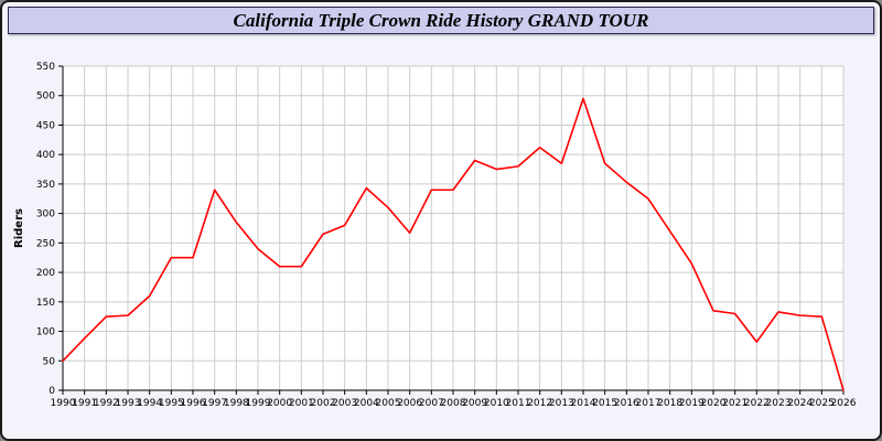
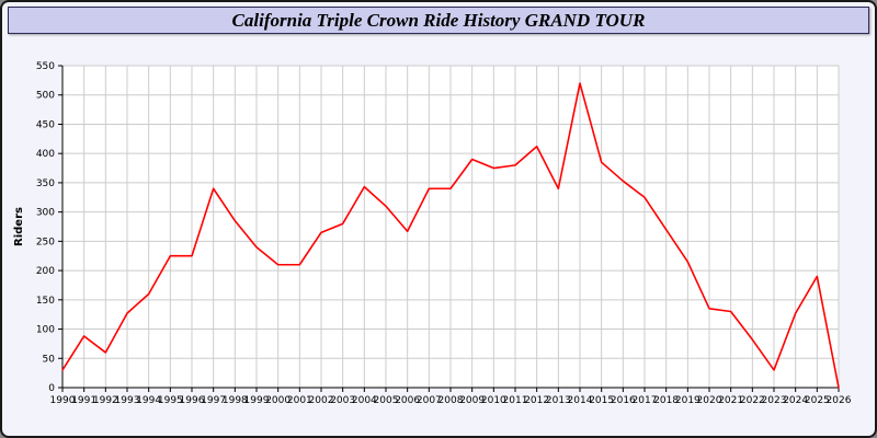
1990: 50 -> 30
1992: 120 -> 60
2013: 380 -> 340
2014: 500 -> 520
2023: 130 -> 30
2025: 120 -> 190
